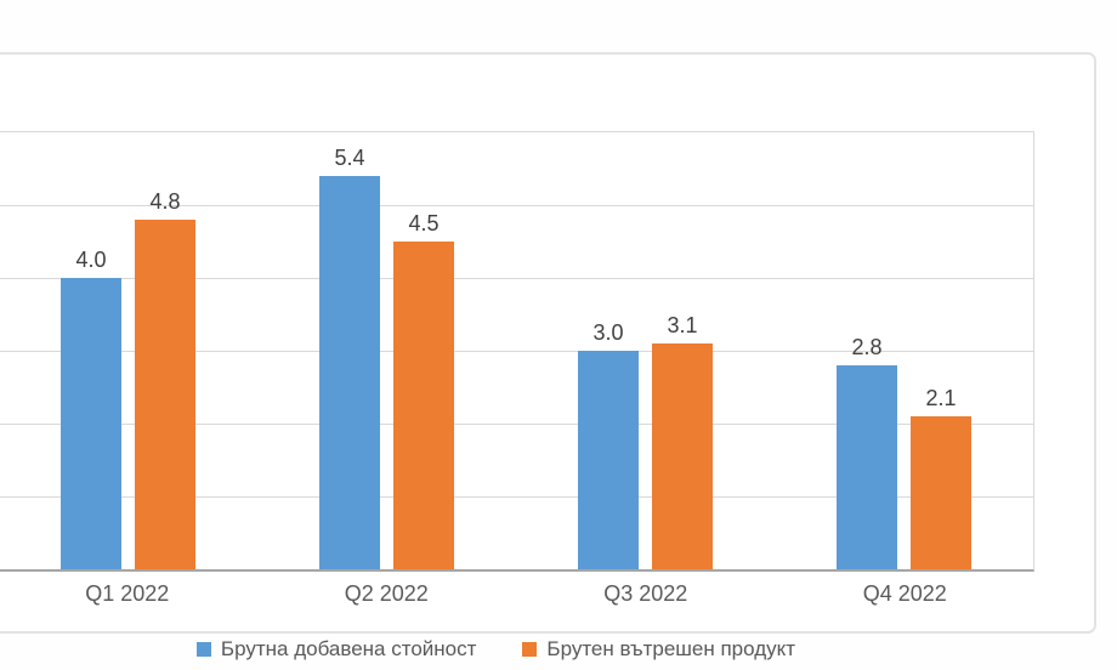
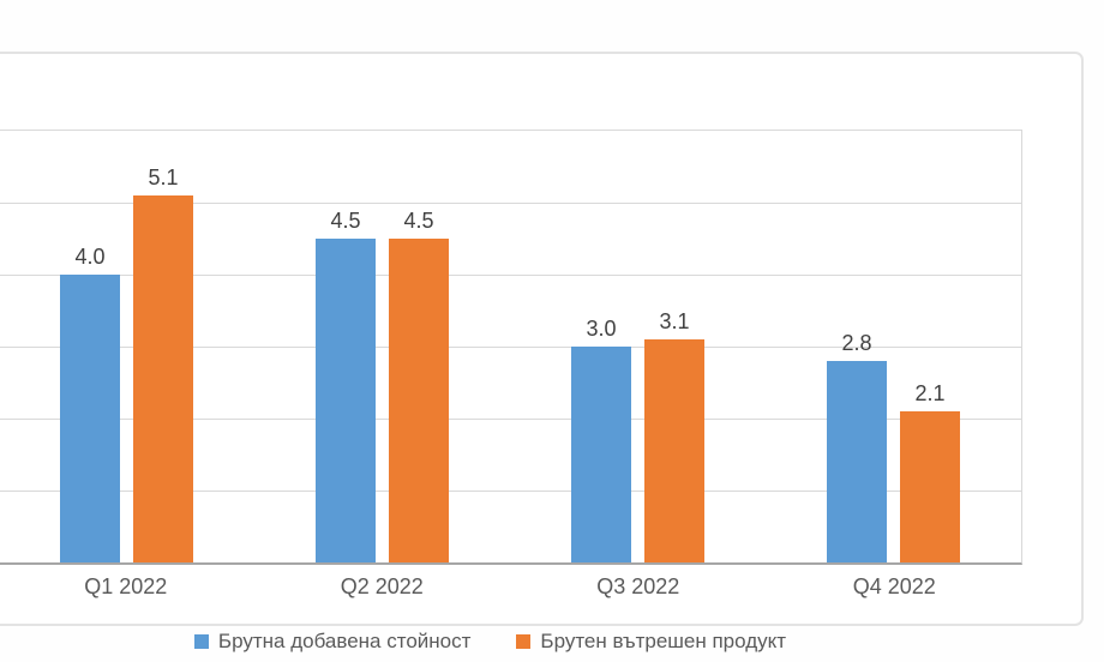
Брутен вътрешен продукт/Q1 2022: 4.8 -> 5.1
Брутна добавена стойност/Q2 2022: 5.4 -> 4.5
